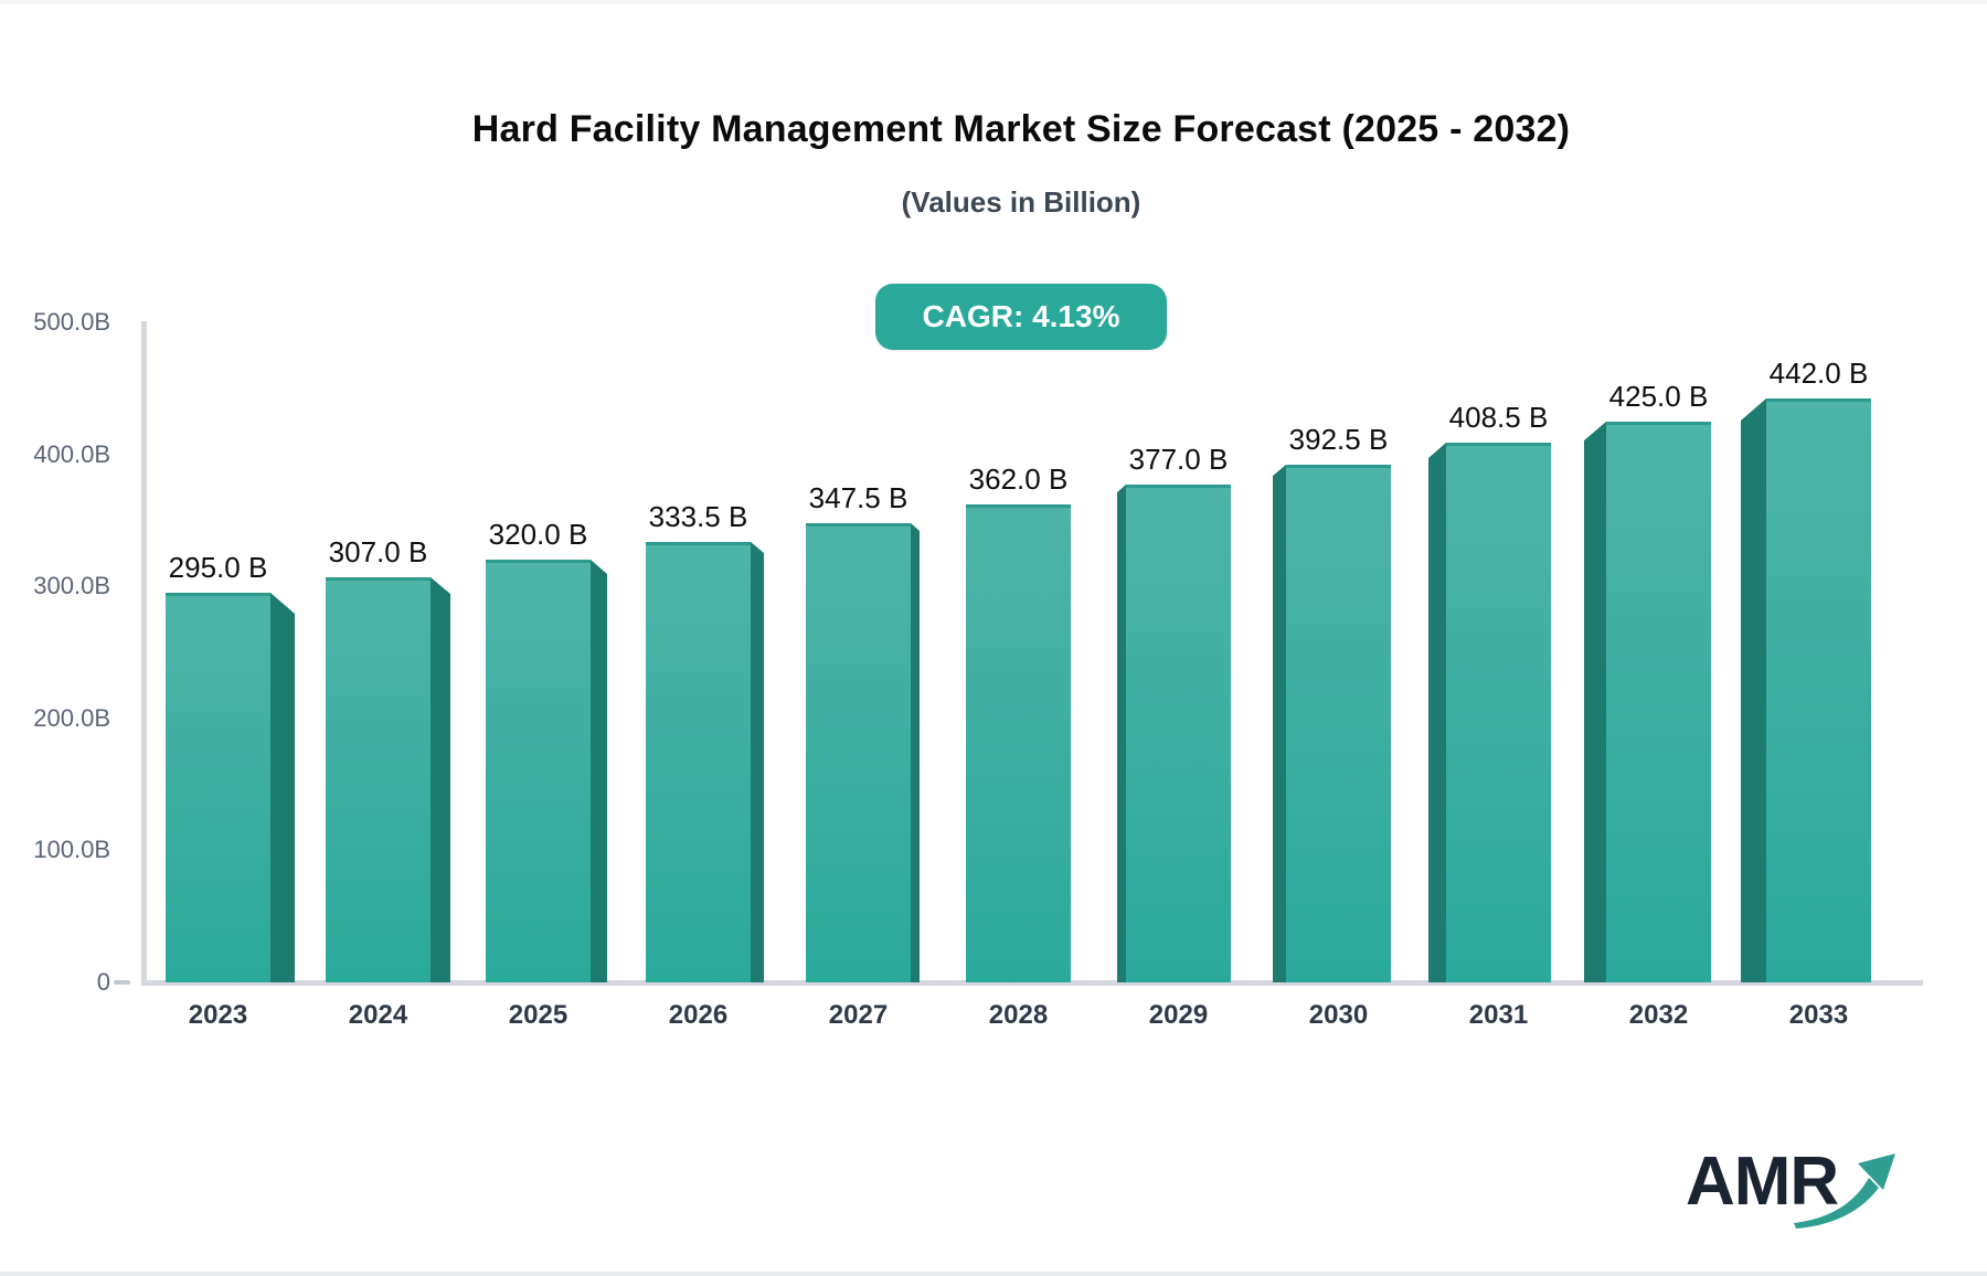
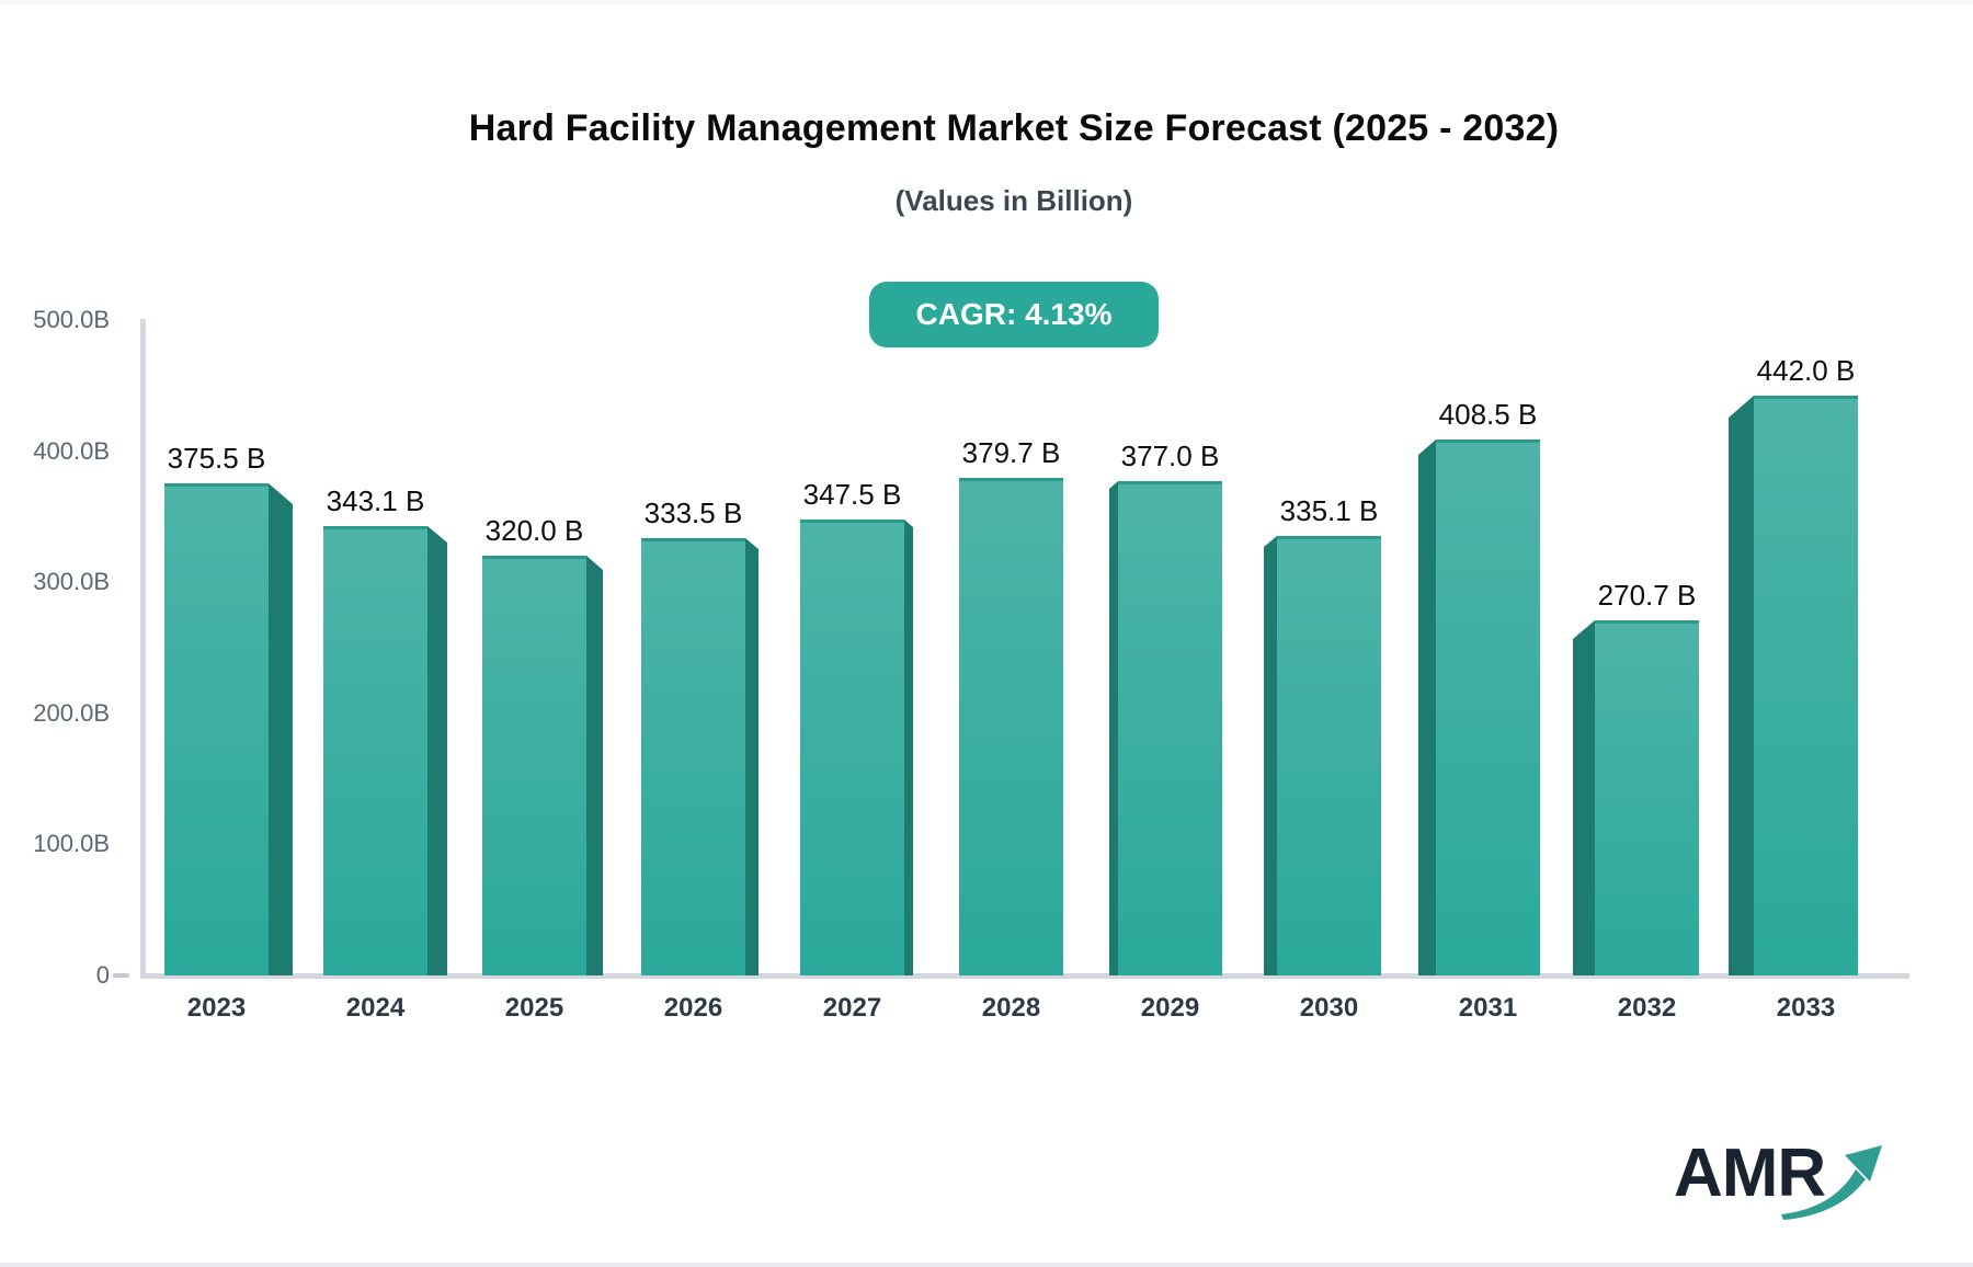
2023: 295.0 -> 375.5
2024: 307.0 -> 343.1
2028: 362.0 -> 379.7
2030: 392.5 -> 335.1
2032: 425.0 -> 270.7
